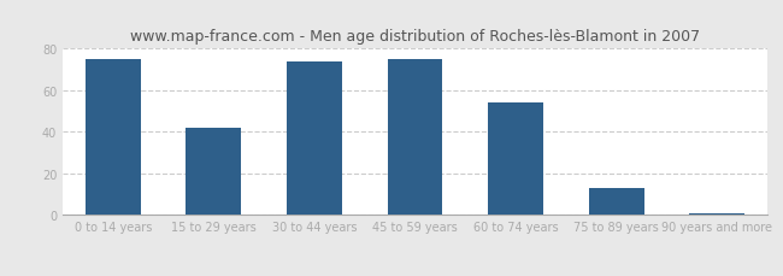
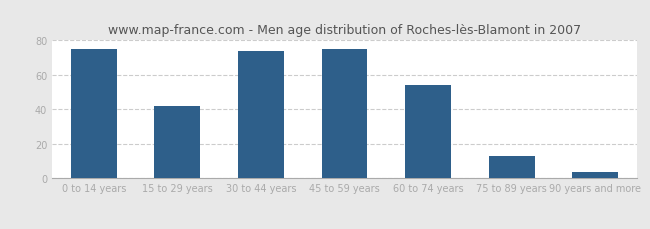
90 years and more: 1 -> 4
